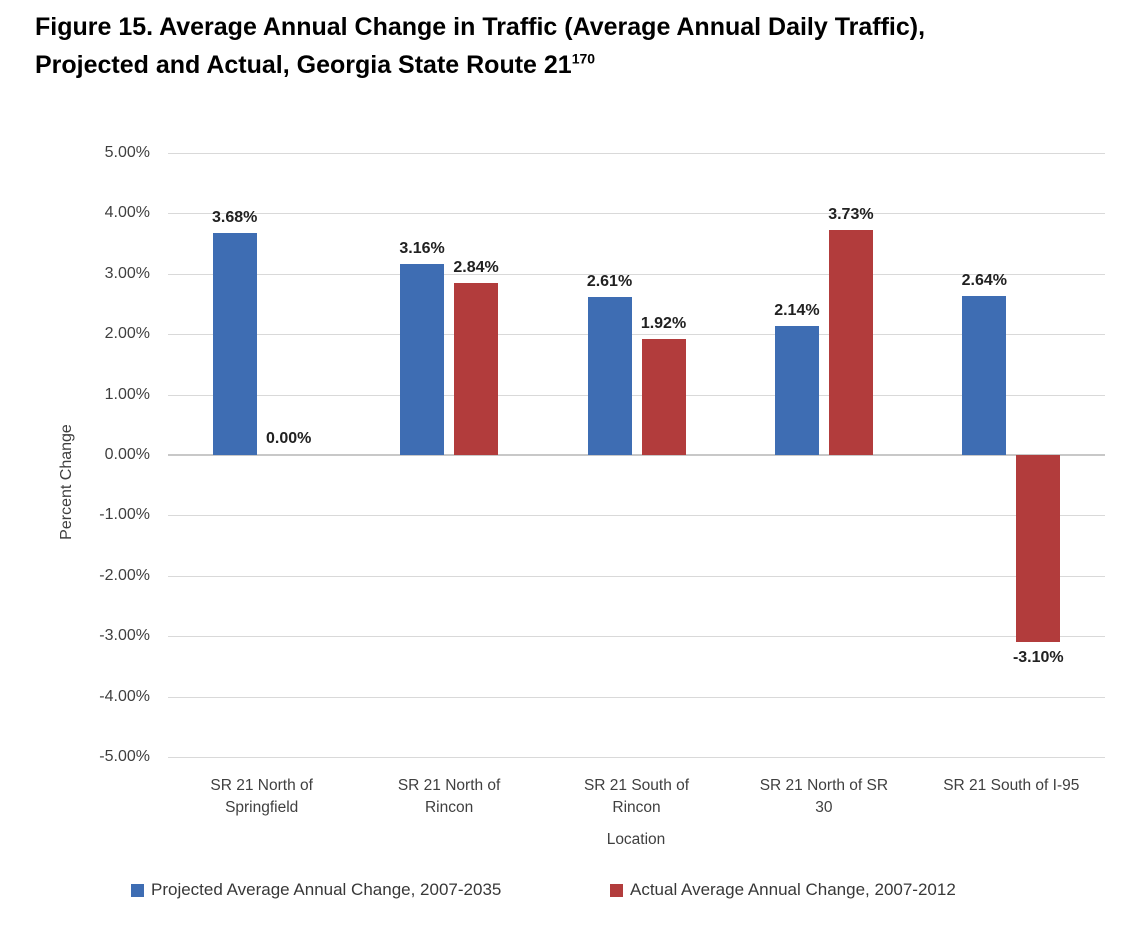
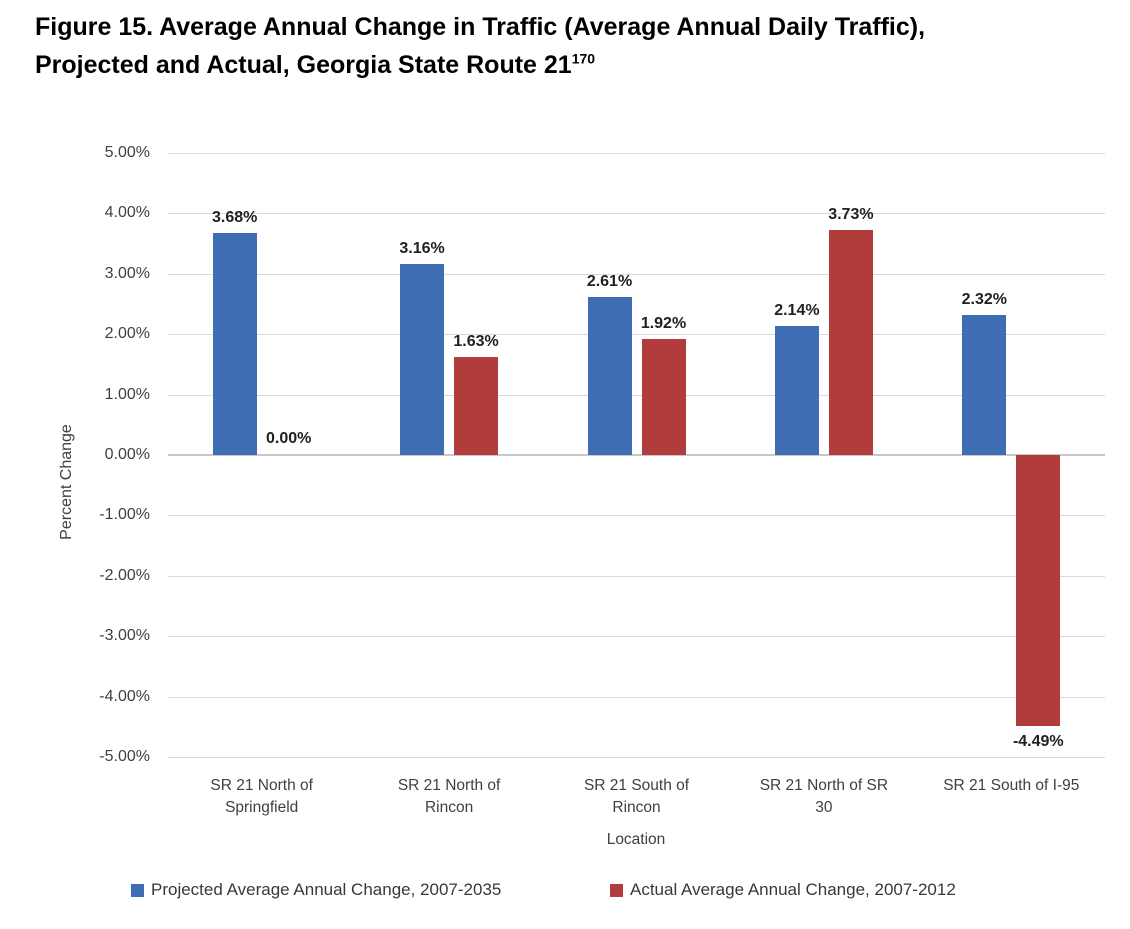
Actual Average Annual Change, 2007-2012/SR 21 North of Rincon: 2.84% -> 1.63%
Projected Average Annual Change, 2007-2035/SR 21 South of I-95: 2.64% -> 2.32%
Actual Average Annual Change, 2007-2012/SR 21 South of I-95: -3.10% -> -4.49%
